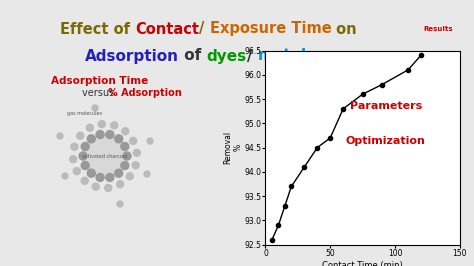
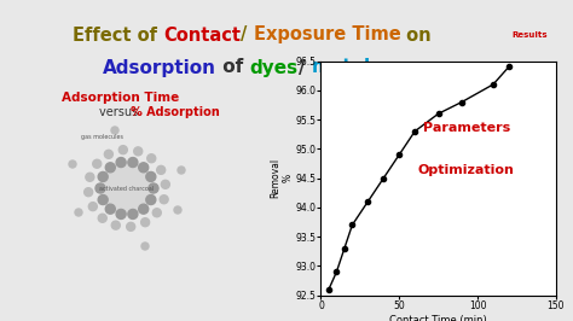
50: 94.7 -> 94.9
